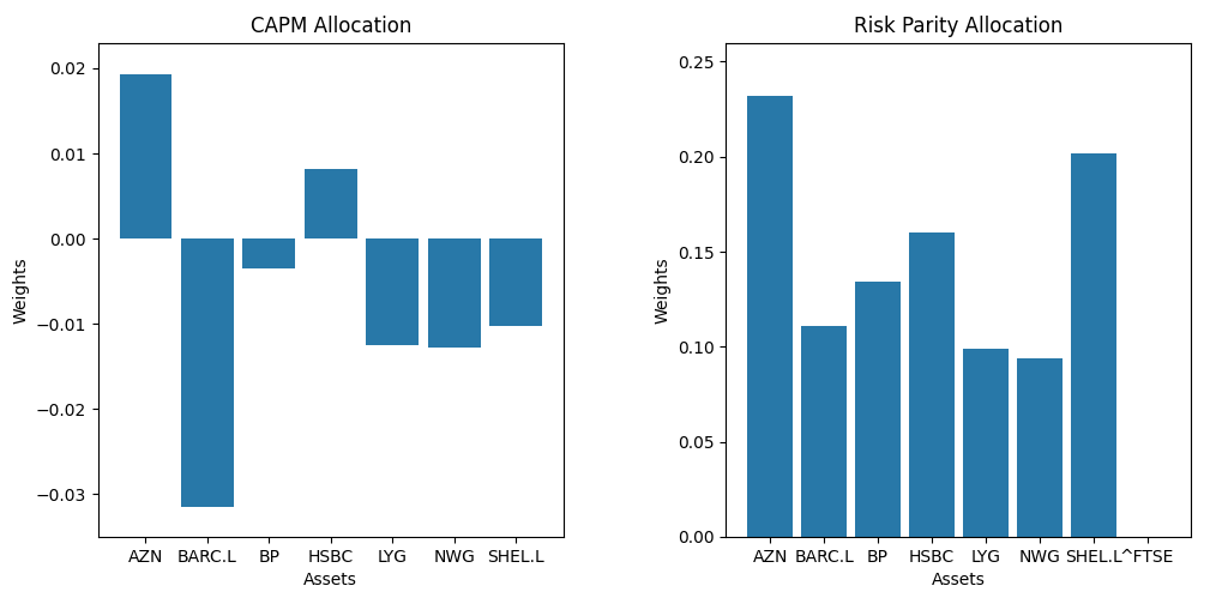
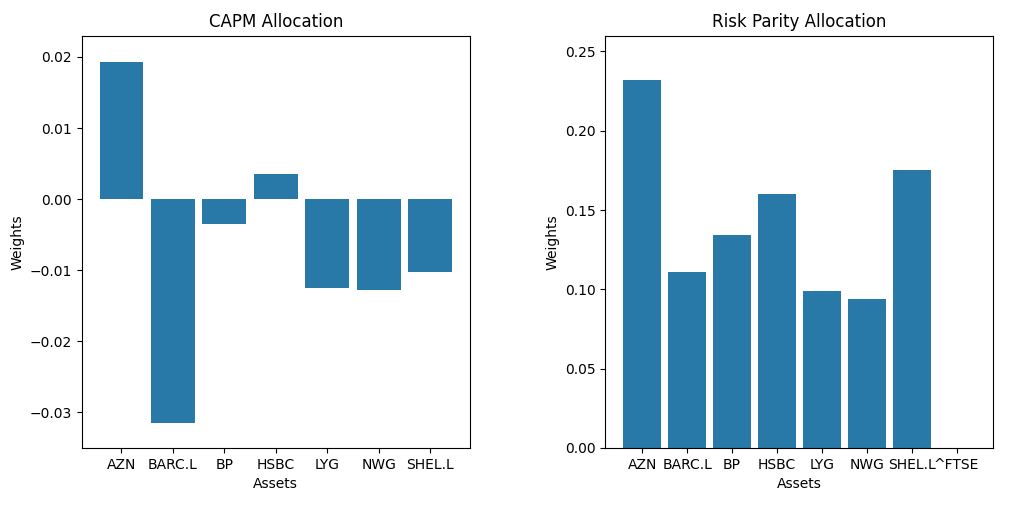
CAPM Allocation/HSBC: 0.0082 -> 0.0035
Risk Parity Allocation/SHEL.L: 0.202 -> 0.175
